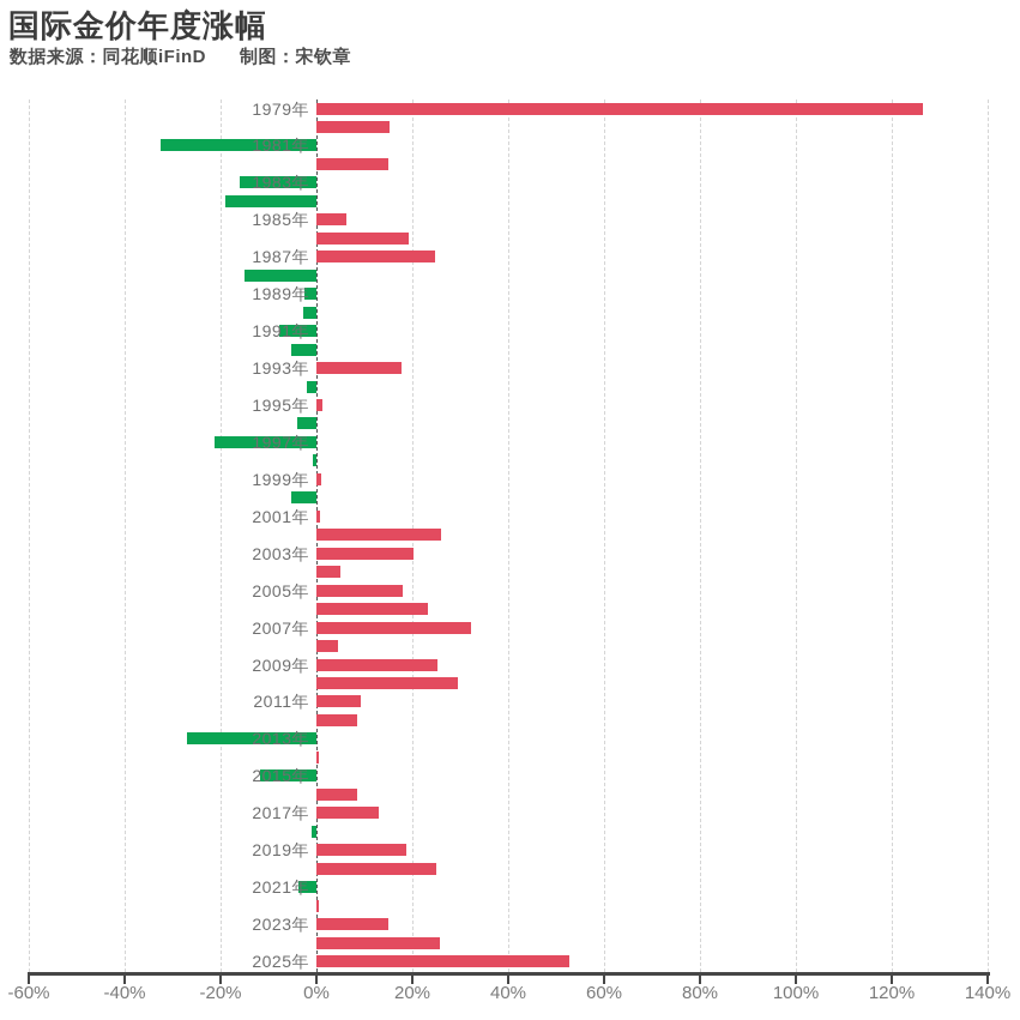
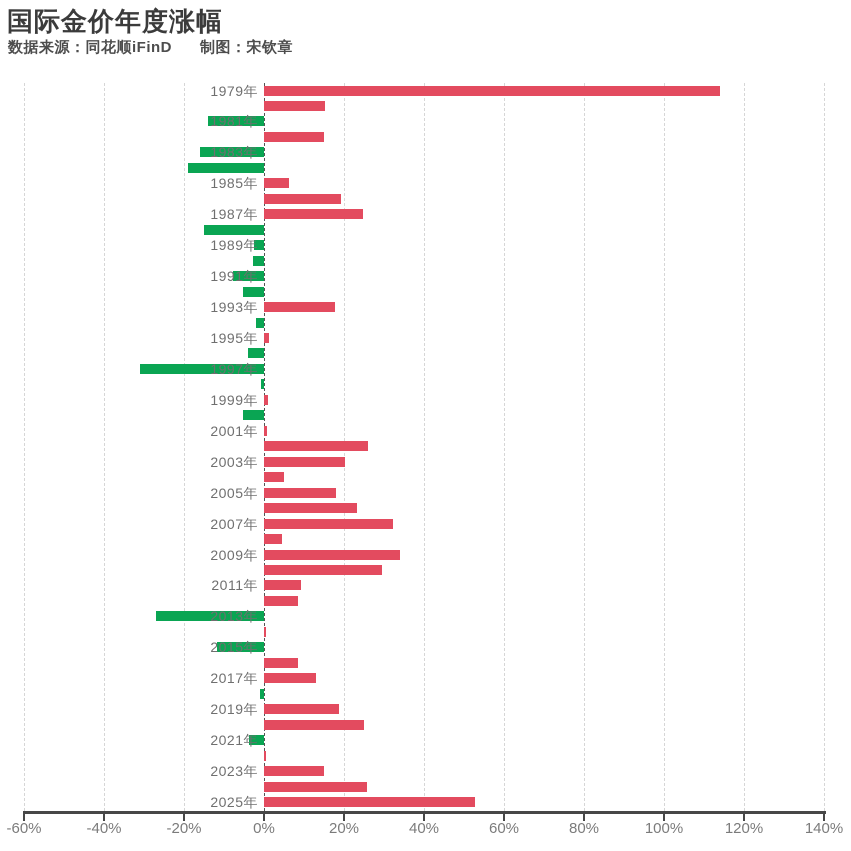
1979年: 126% -> 114%
1981年: -32% -> -14%
1997年: -21% -> -31%
2009年: 25% -> 34%
